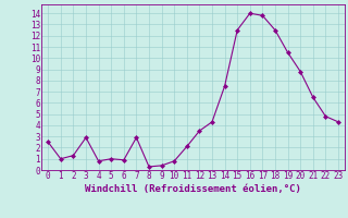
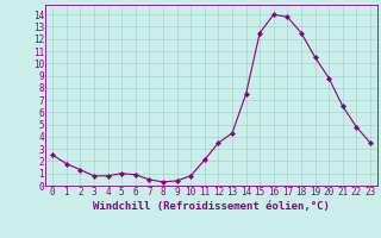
1: 1.0 -> 1.8
3: 2.9 -> 0.8
7: 2.9 -> 0.5
23: 4.3 -> 3.5
